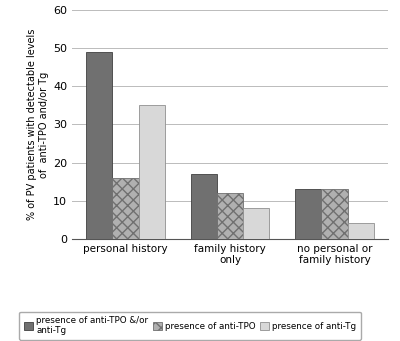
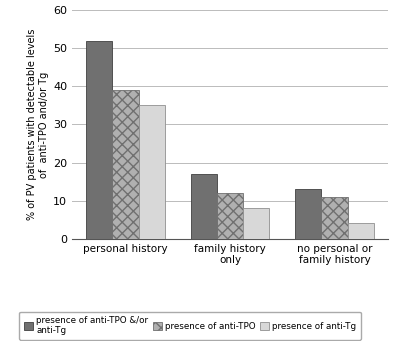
presence of anti-TPO &/or anti-Tg/personal history: 49 -> 52
presence of anti-TPO/personal history: 16 -> 39
presence of anti-TPO/no personal or family history: 13 -> 11
